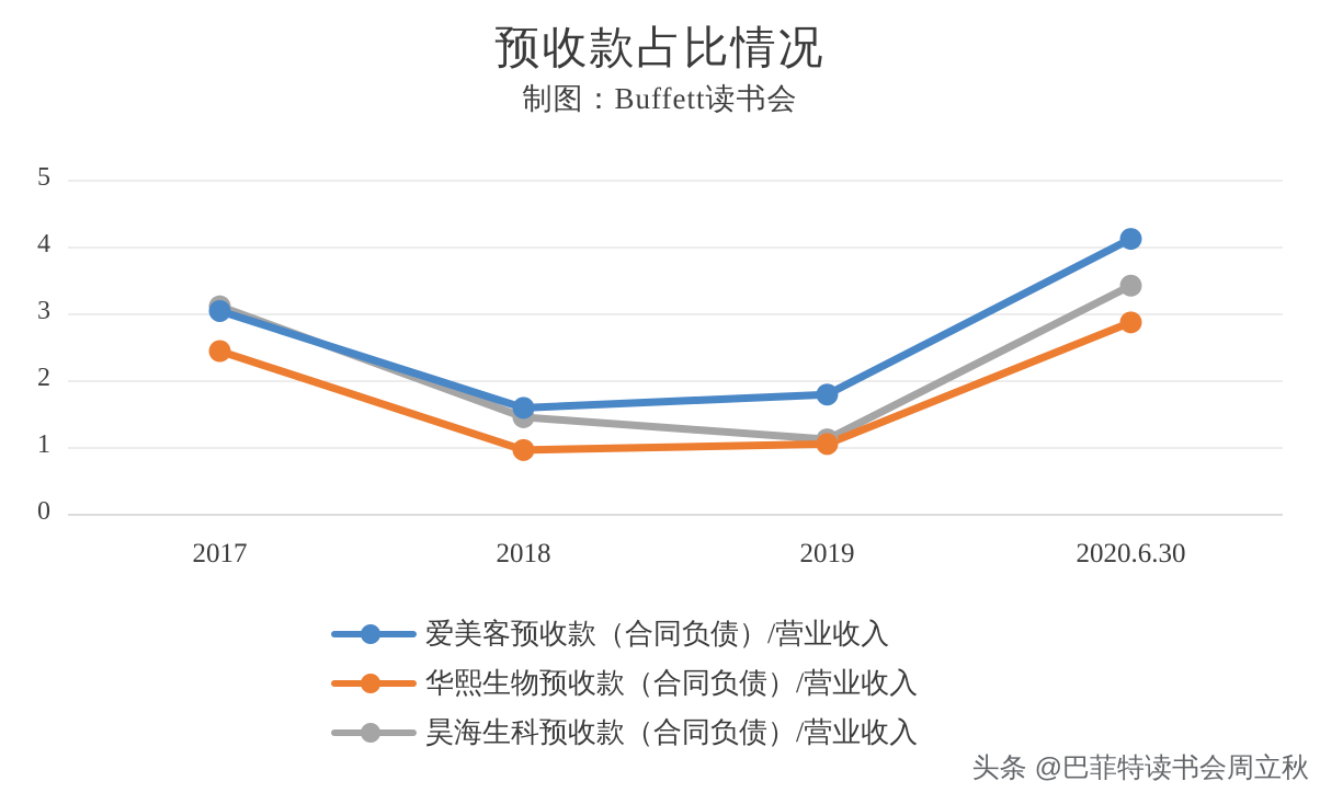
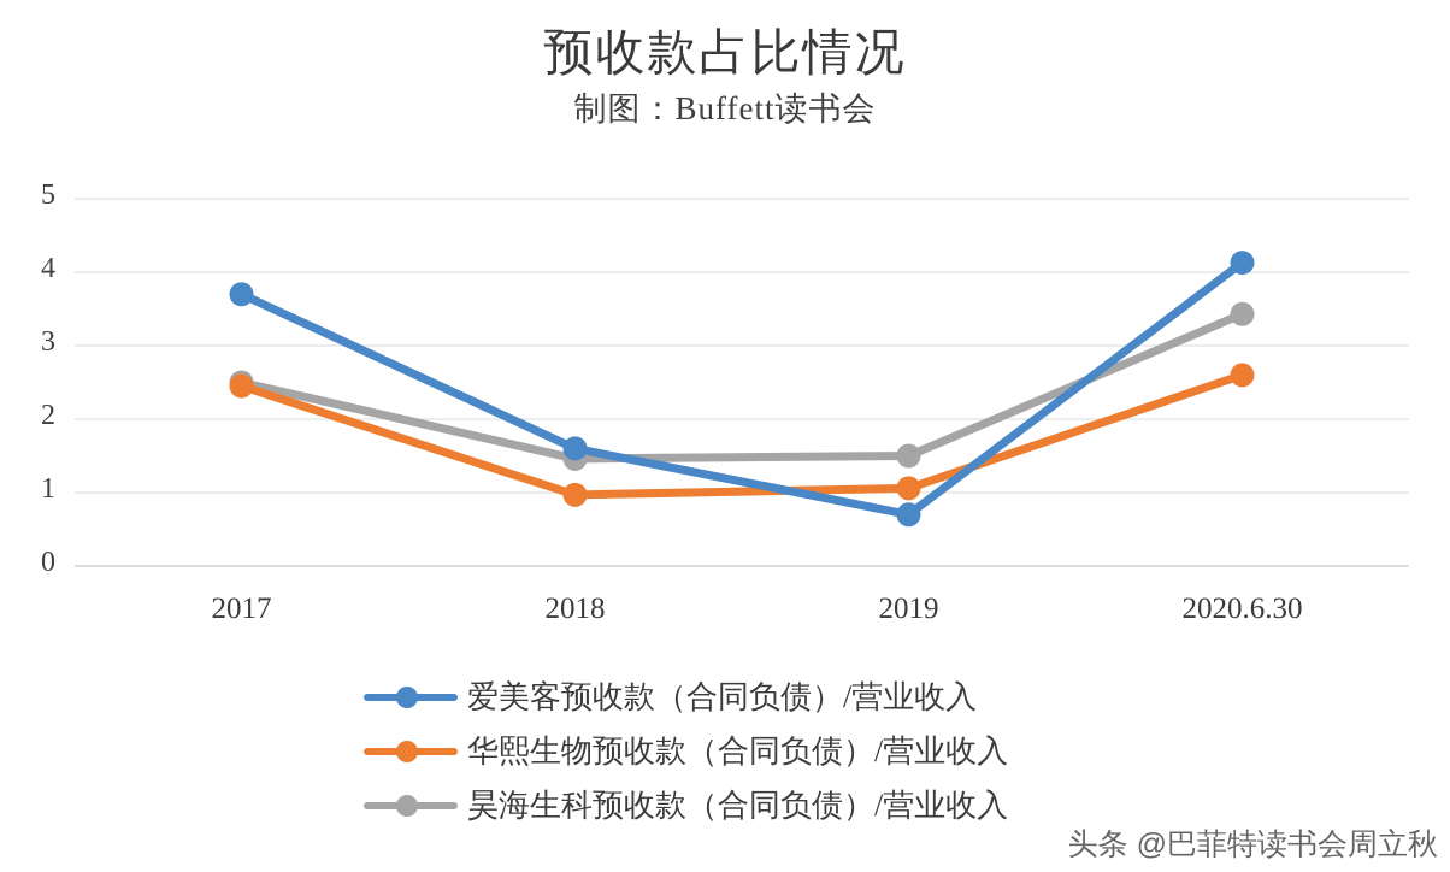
爱美客预收款（合同负债）/营业收入/2017: 3.0 -> 3.7
昊海生科预收款（合同负债）/营业收入/2017: 3.1 -> 2.5
爱美客预收款（合同负债）/营业收入/2019: 1.8 -> 0.7
昊海生科预收款（合同负债）/营业收入/2019: 1.1 -> 1.5
华熙生物预收款（合同负债）/营业收入/2020.6.30: 2.9 -> 2.6
